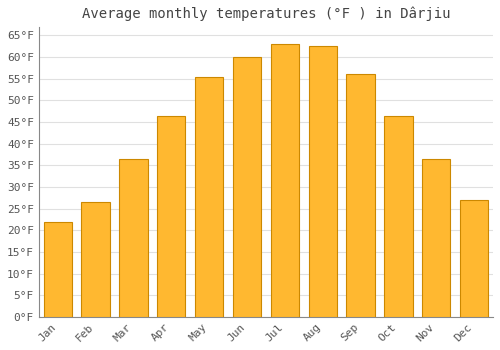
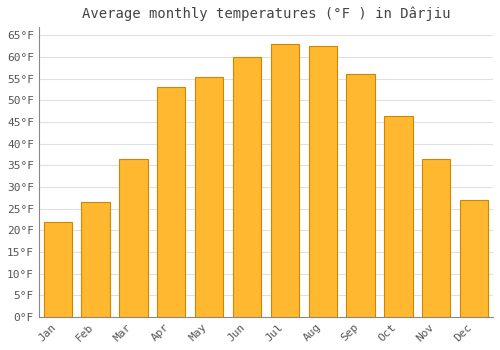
Apr: 46.5°F -> 53.0°F
